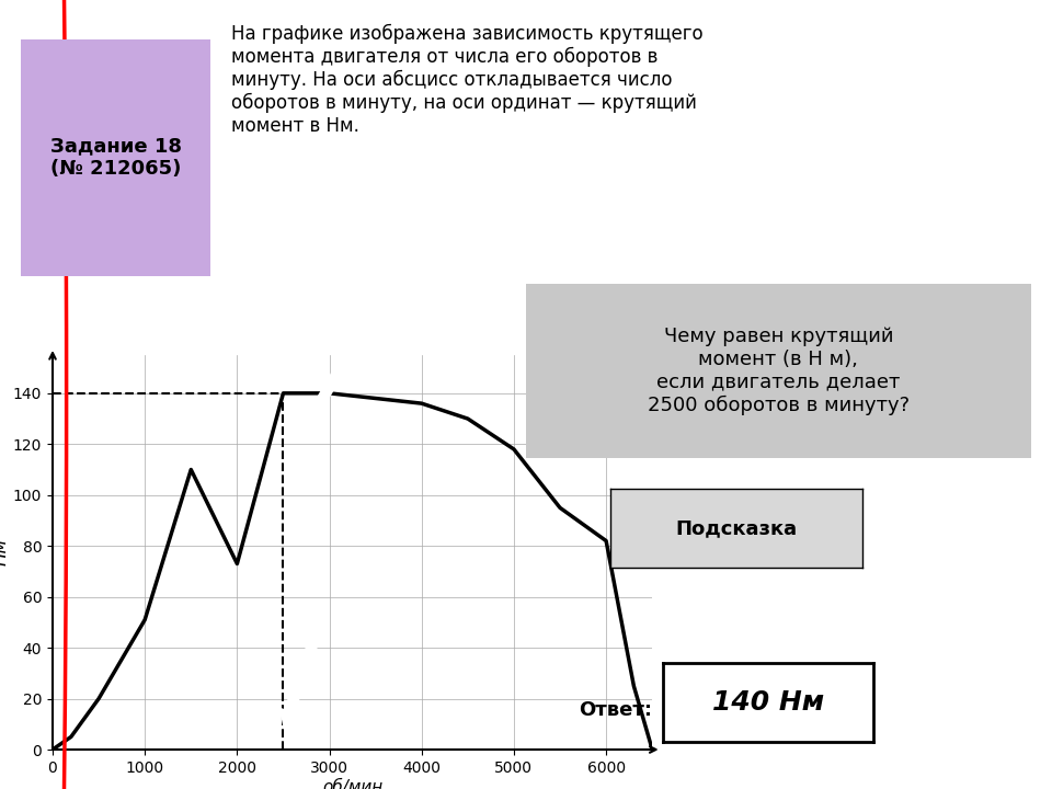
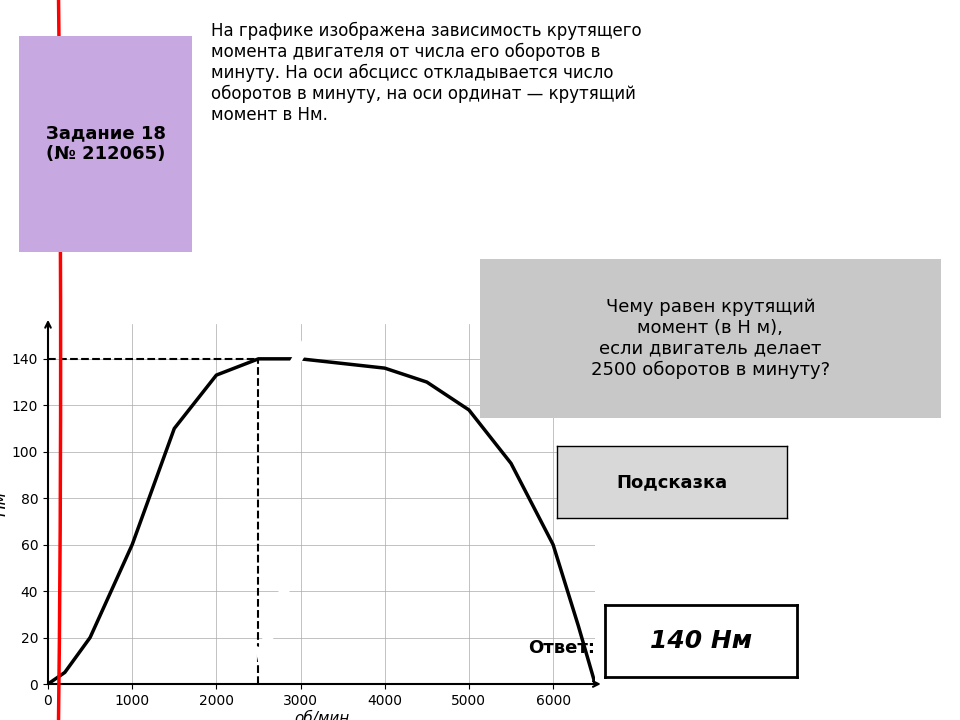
1000: 51 -> 60
2000: 73 -> 133
6000: 82 -> 60
